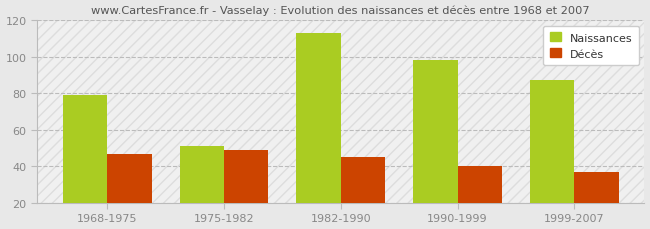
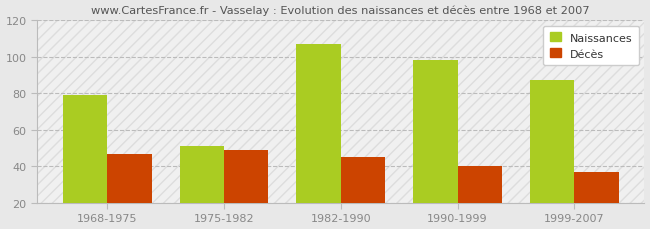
Naissances/1982-1990: 113 -> 107
